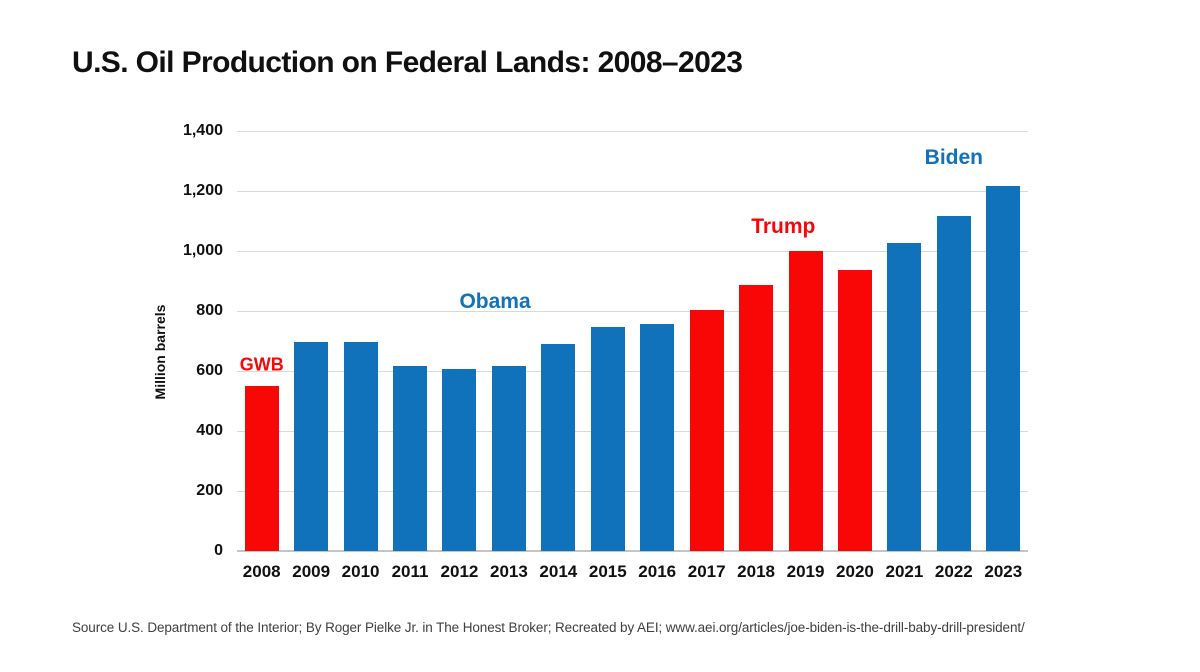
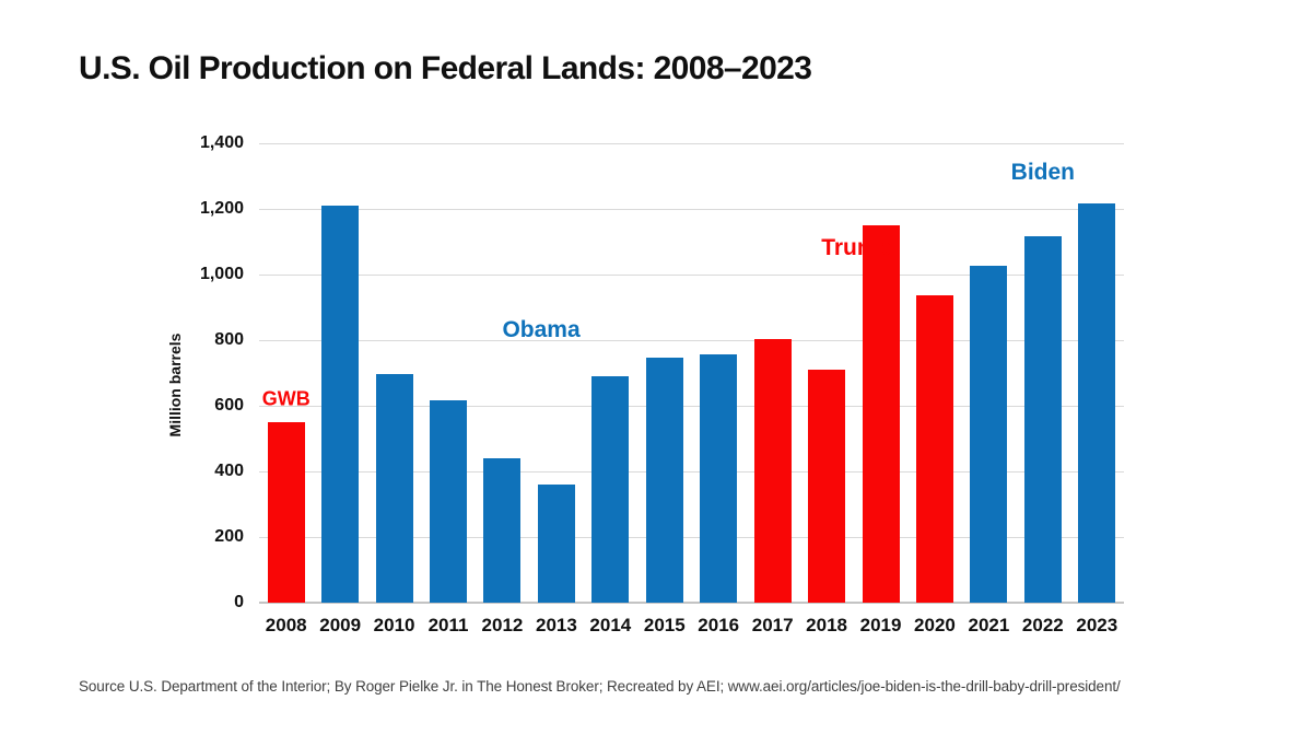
2009: 700 -> 1210
2012: 600 -> 440
2013: 620 -> 360
2018: 880 -> 710
2019: 1000 -> 1150
